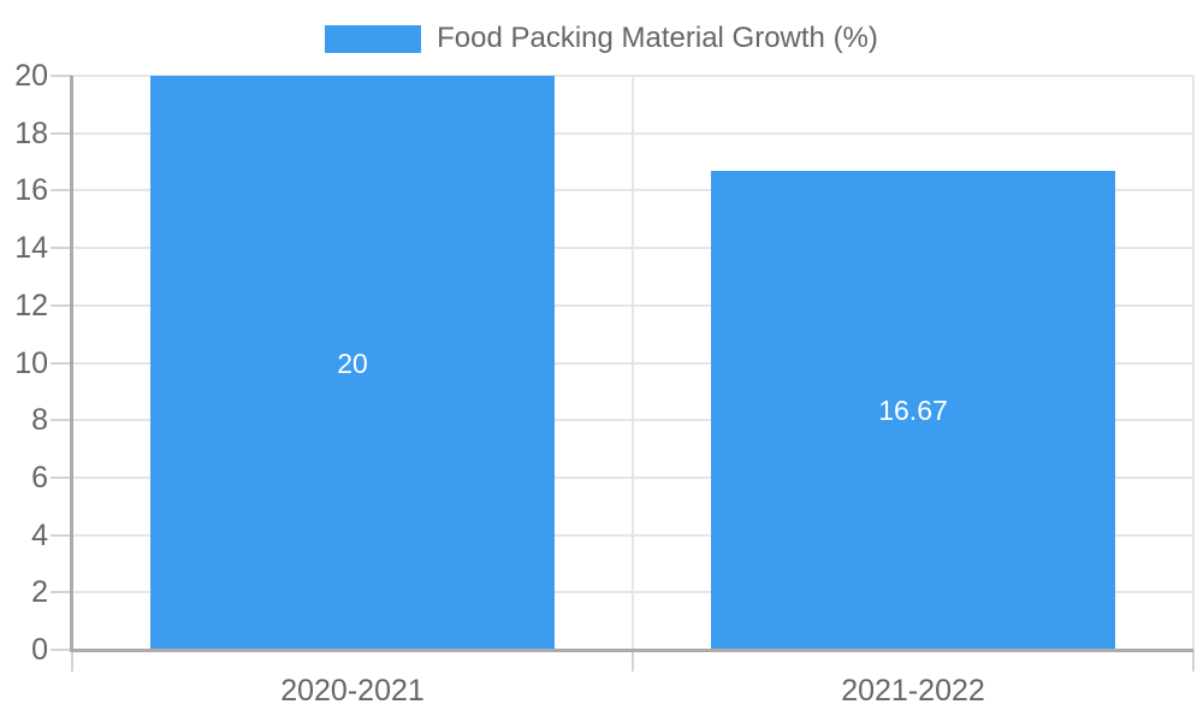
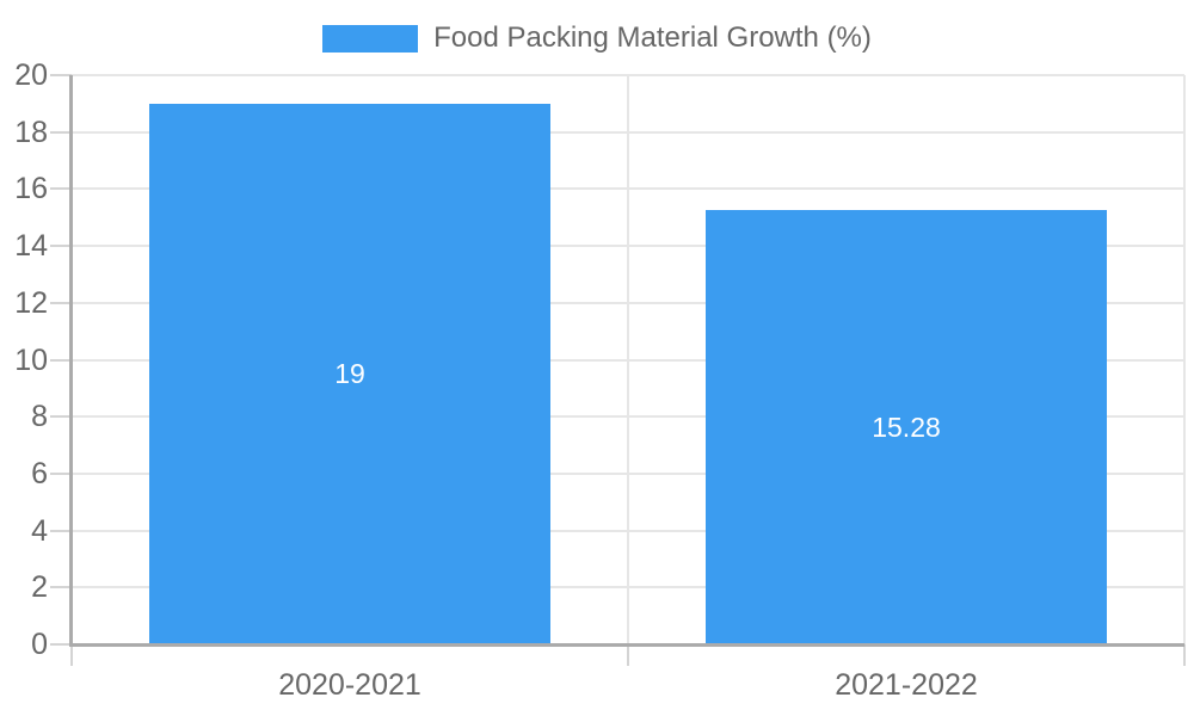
2020-2021: 20 -> 19
2021-2022: 16.67 -> 15.28
